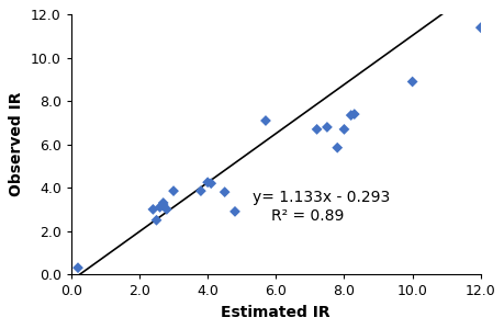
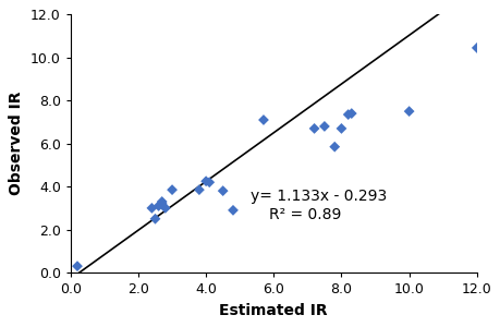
10.0: 8.9 -> 7.5
12.0: 11.4 -> 10.4
